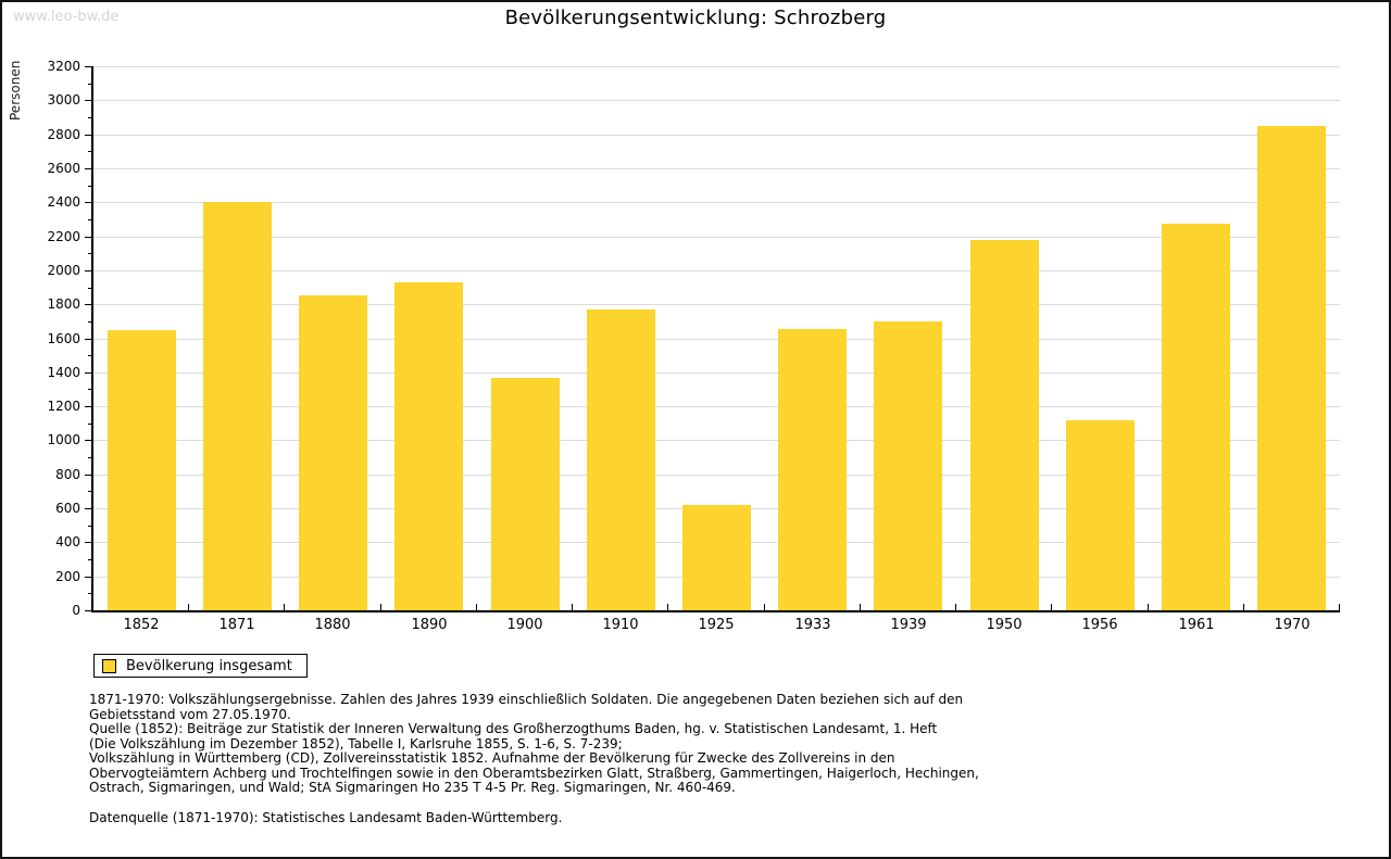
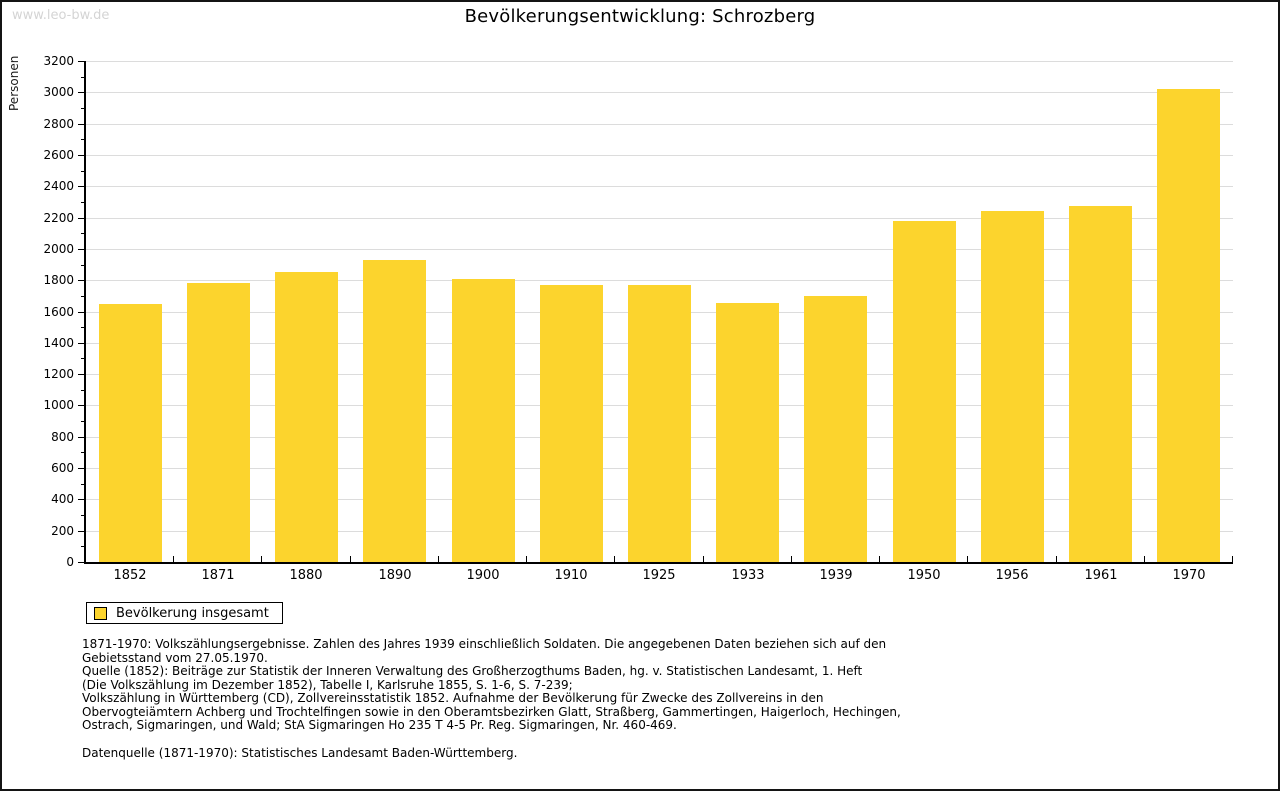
1871: 2400 -> 1780
1900: 1370 -> 1810
1925: 620 -> 1770
1956: 1120 -> 2240
1970: 2850 -> 3020
